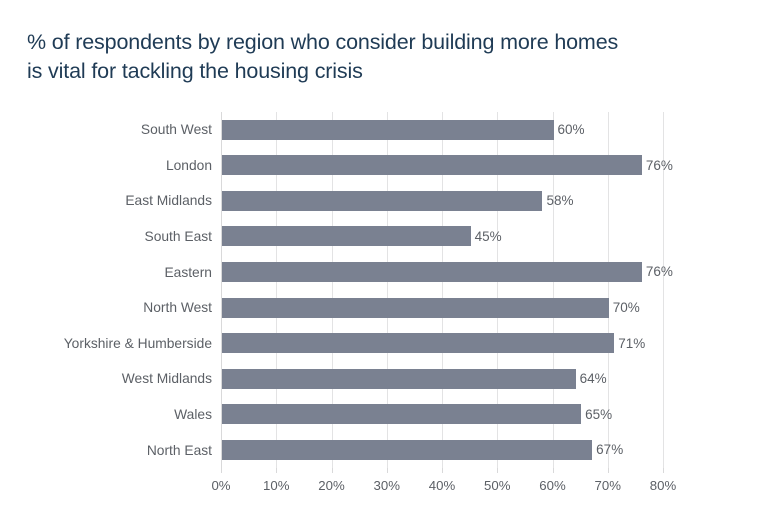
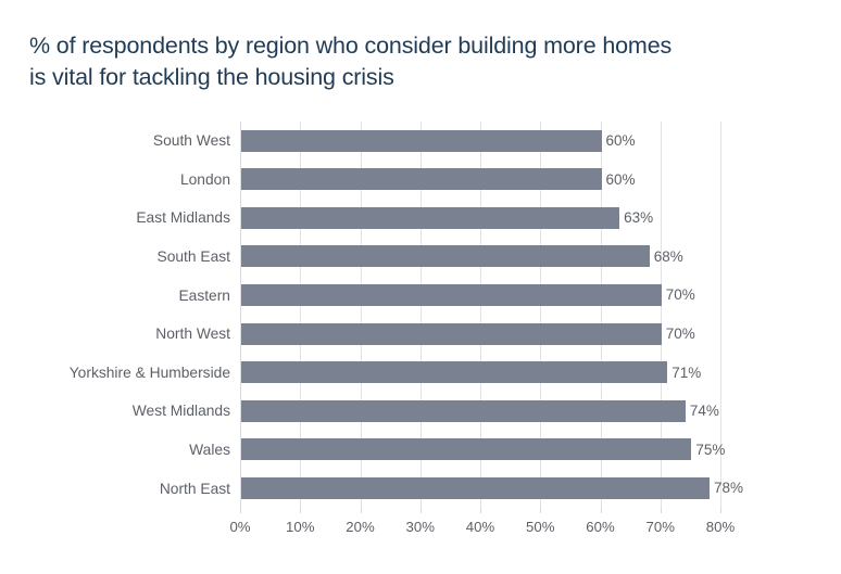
London: 76% -> 60%
East Midlands: 58% -> 63%
South East: 45% -> 68%
Eastern: 76% -> 70%
West Midlands: 64% -> 74%
Wales: 65% -> 75%
North East: 67% -> 78%
